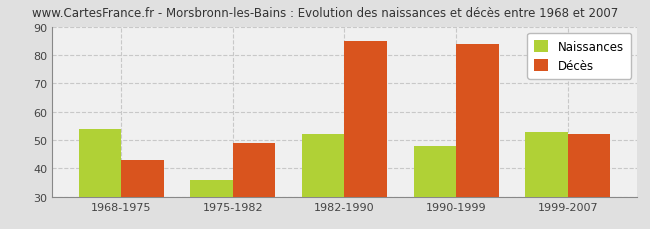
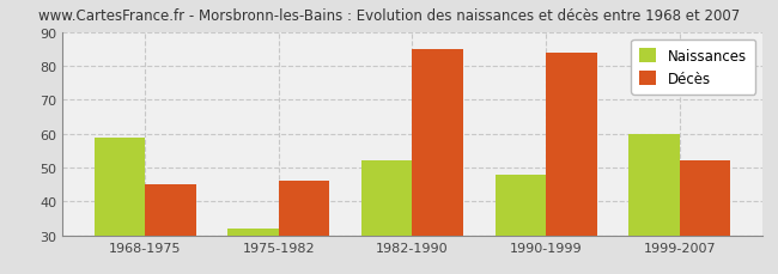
Naissances/1968-1975: 54 -> 59
Décès/1968-1975: 43 -> 45
Naissances/1975-1982: 36 -> 32
Décès/1975-1982: 49 -> 46
Naissances/1999-2007: 53 -> 60
